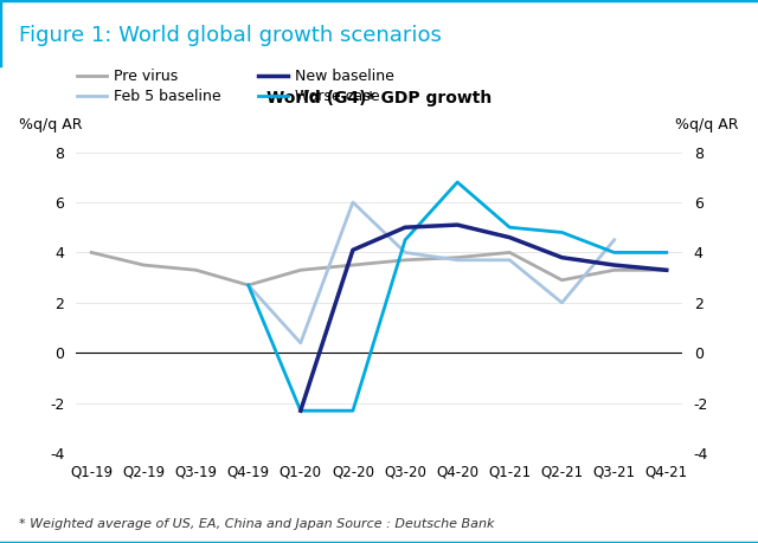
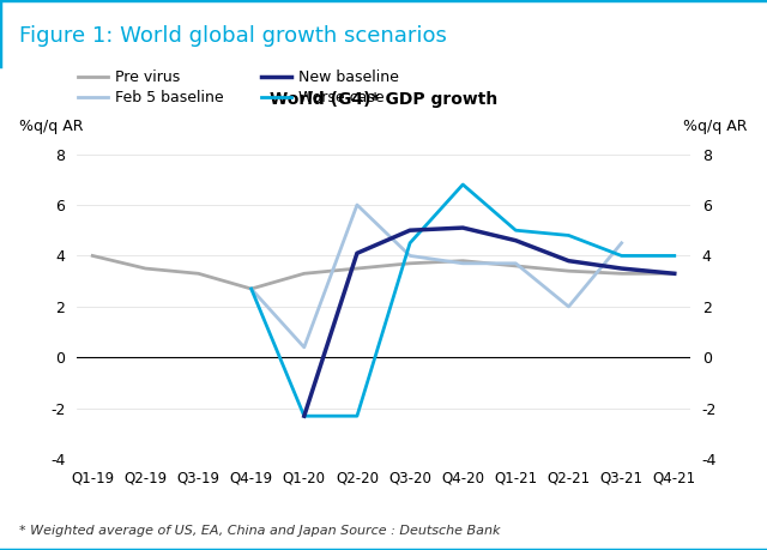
Pre virus/Q1-21: 4.0 -> 3.6
Pre virus/Q2-21: 2.9 -> 3.4
